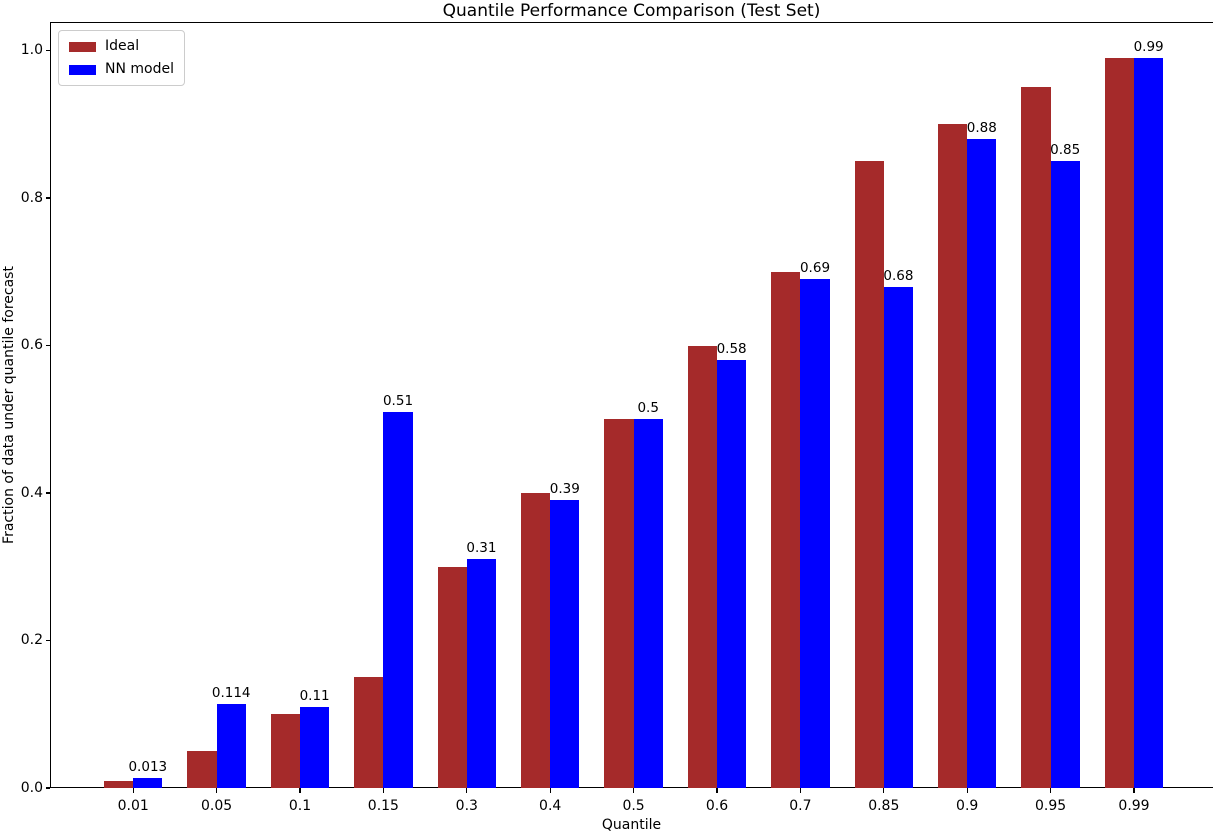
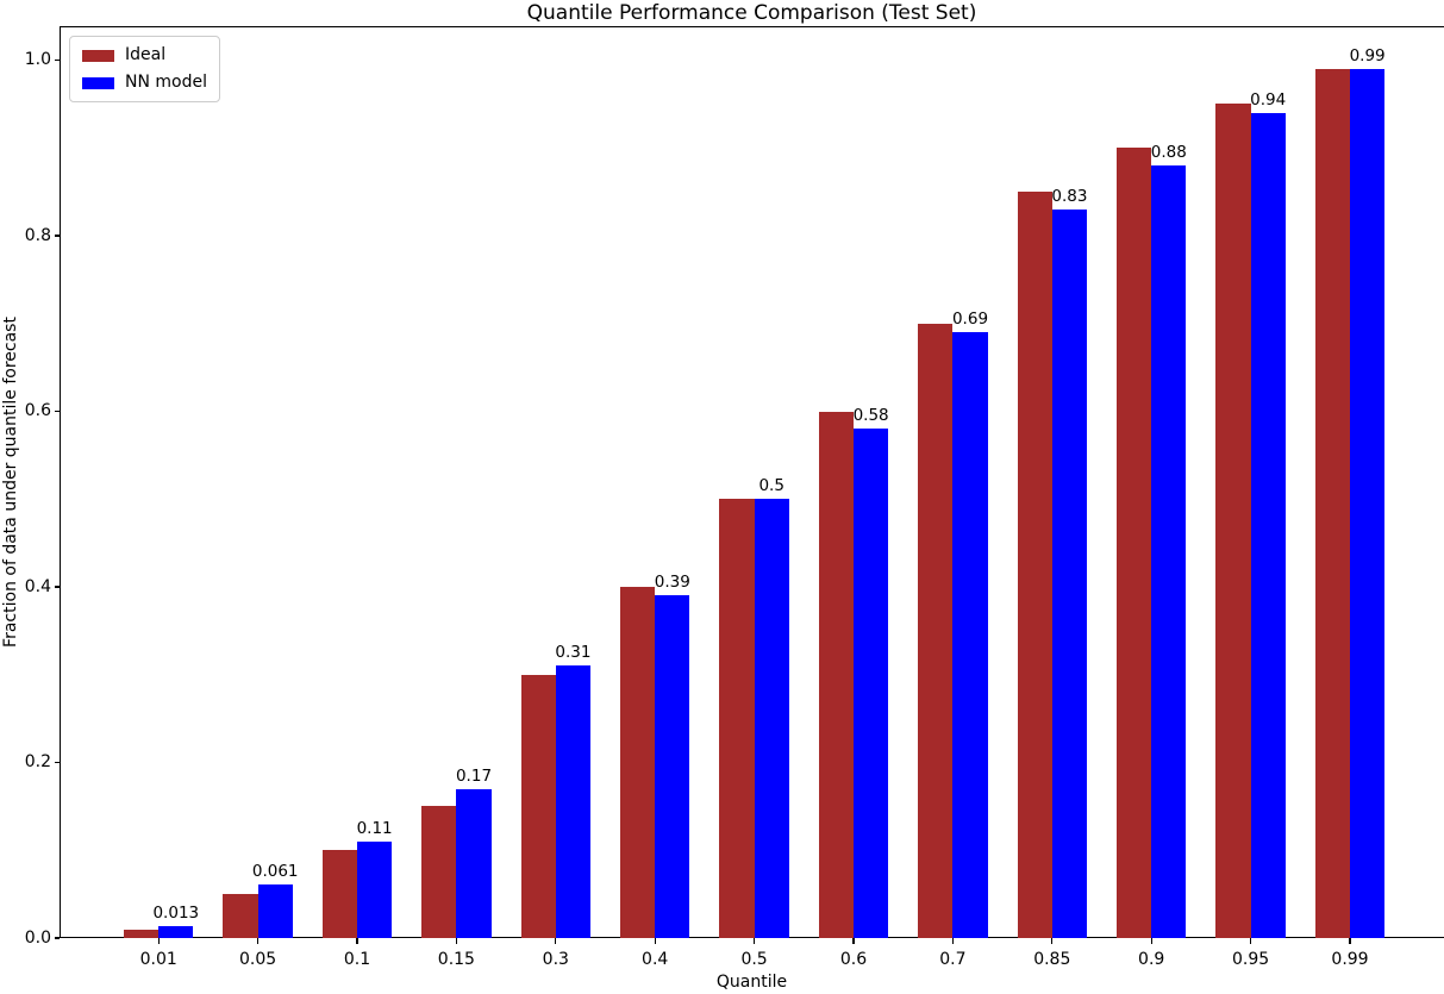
NN model/0.05: 0.114 -> 0.061
NN model/0.15: 0.51 -> 0.17
NN model/0.85: 0.68 -> 0.83
NN model/0.95: 0.85 -> 0.94
